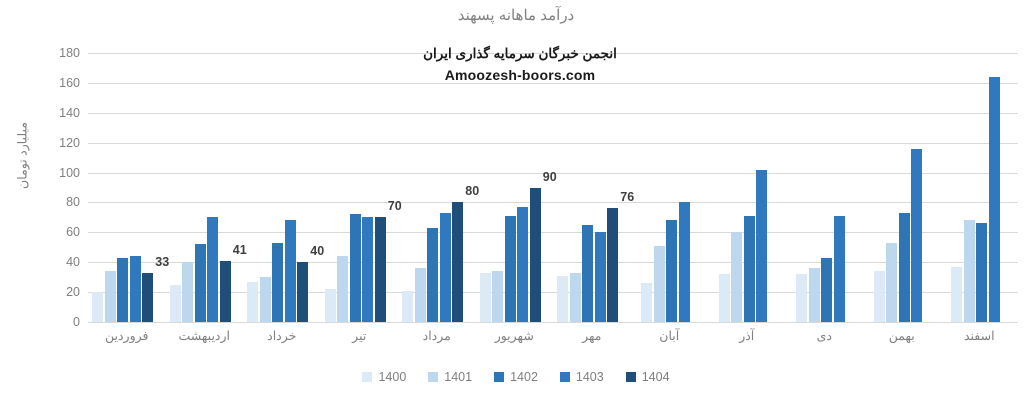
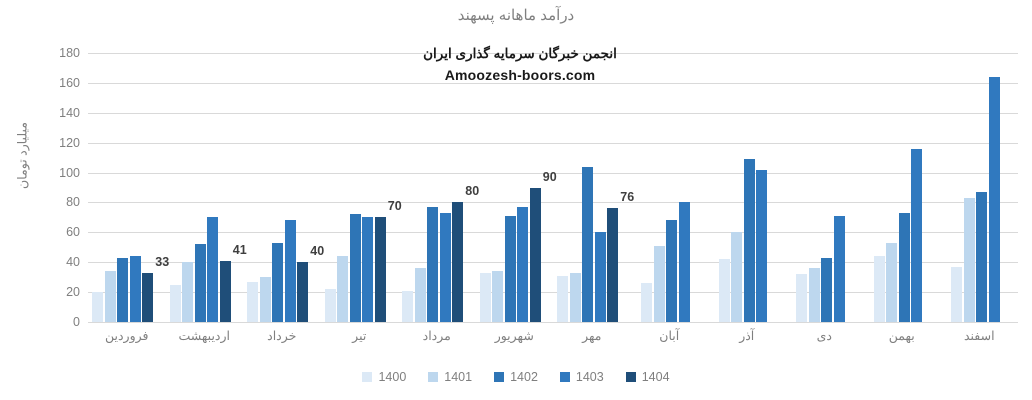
1402/مرداد: 63 -> 77
1402/مهر: 65 -> 104
1400/آذر: 32 -> 42
1402/آذر: 71 -> 109
1400/بهمن: 34 -> 44
1401/اسفند: 68 -> 83
1402/اسفند: 66 -> 87
